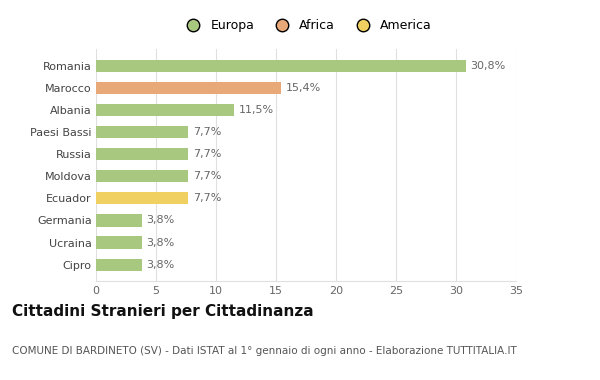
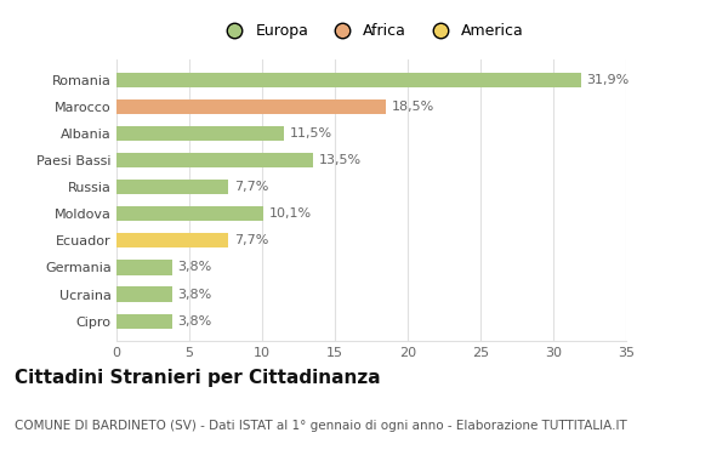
Romania: 30,8% -> 31,9%
Marocco: 15,4% -> 18,5%
Paesi Bassi: 7,7% -> 13,5%
Moldova: 7,7% -> 10,1%
